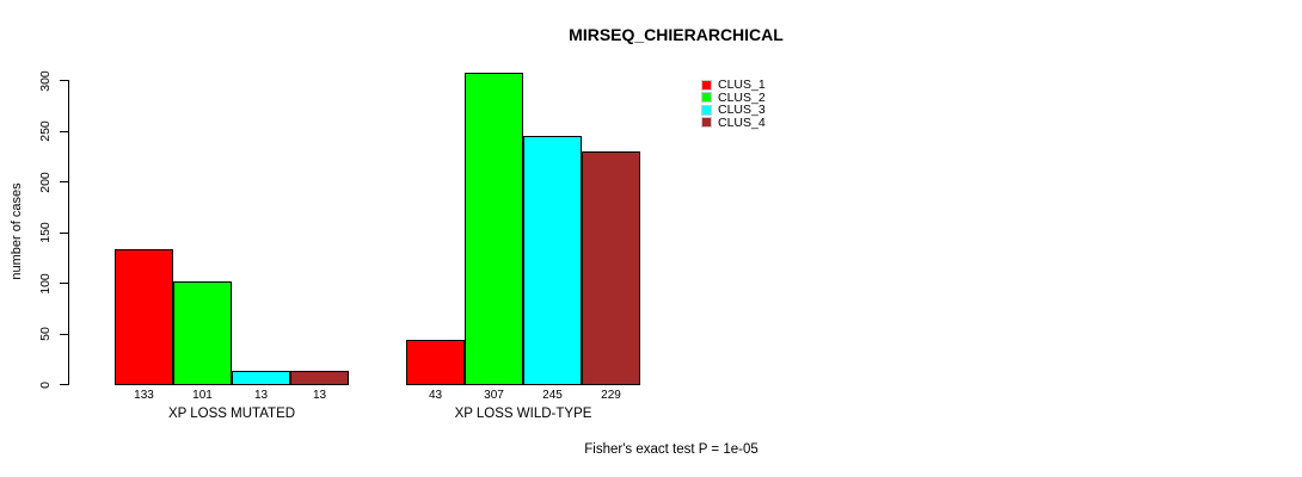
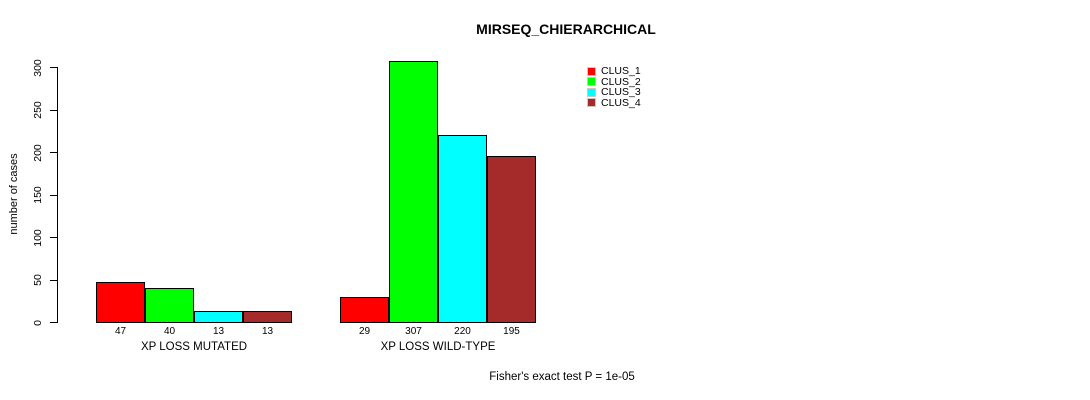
CLUS_1/XP LOSS MUTATED: 133 -> 47
CLUS_2/XP LOSS MUTATED: 101 -> 40
CLUS_1/XP LOSS WILD-TYPE: 43 -> 29
CLUS_3/XP LOSS WILD-TYPE: 245 -> 220
CLUS_4/XP LOSS WILD-TYPE: 229 -> 195
